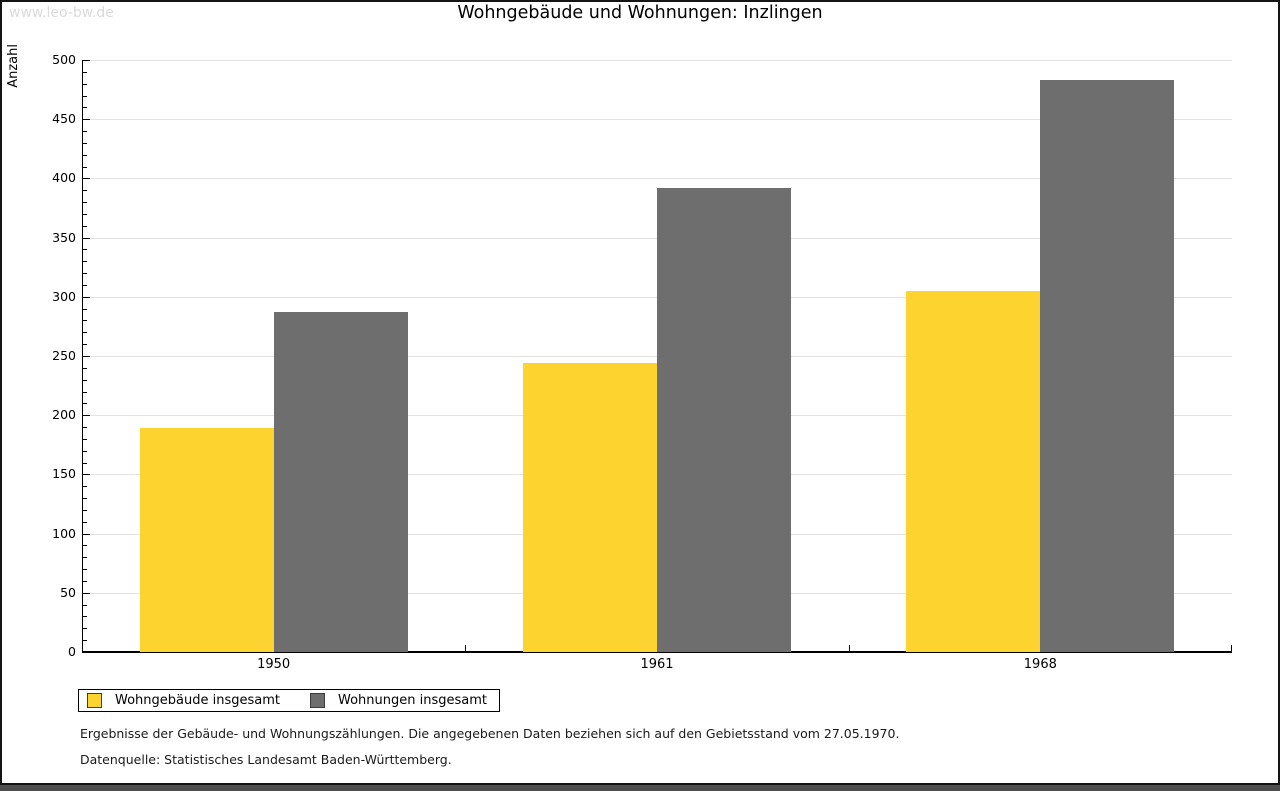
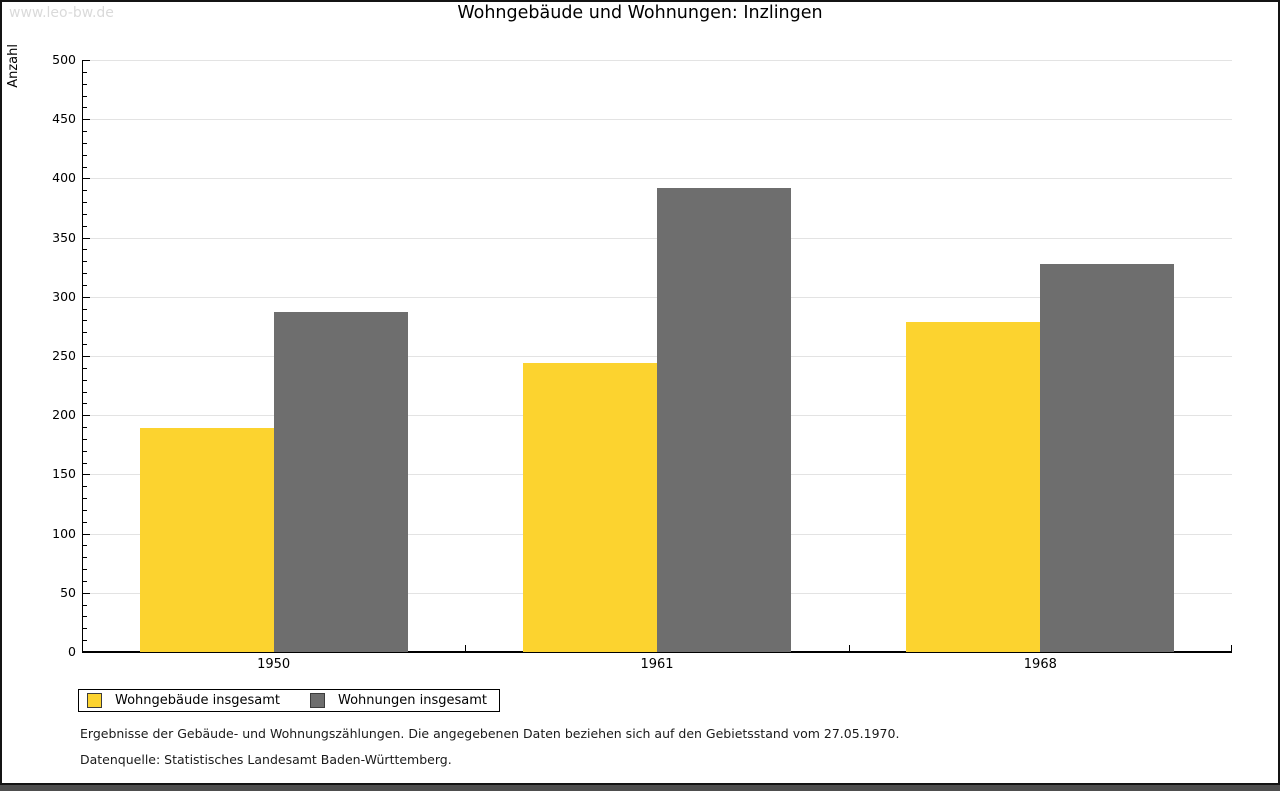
Wohngebäude insgesamt/1968: 305 -> 279
Wohnungen insgesamt/1968: 483 -> 328
